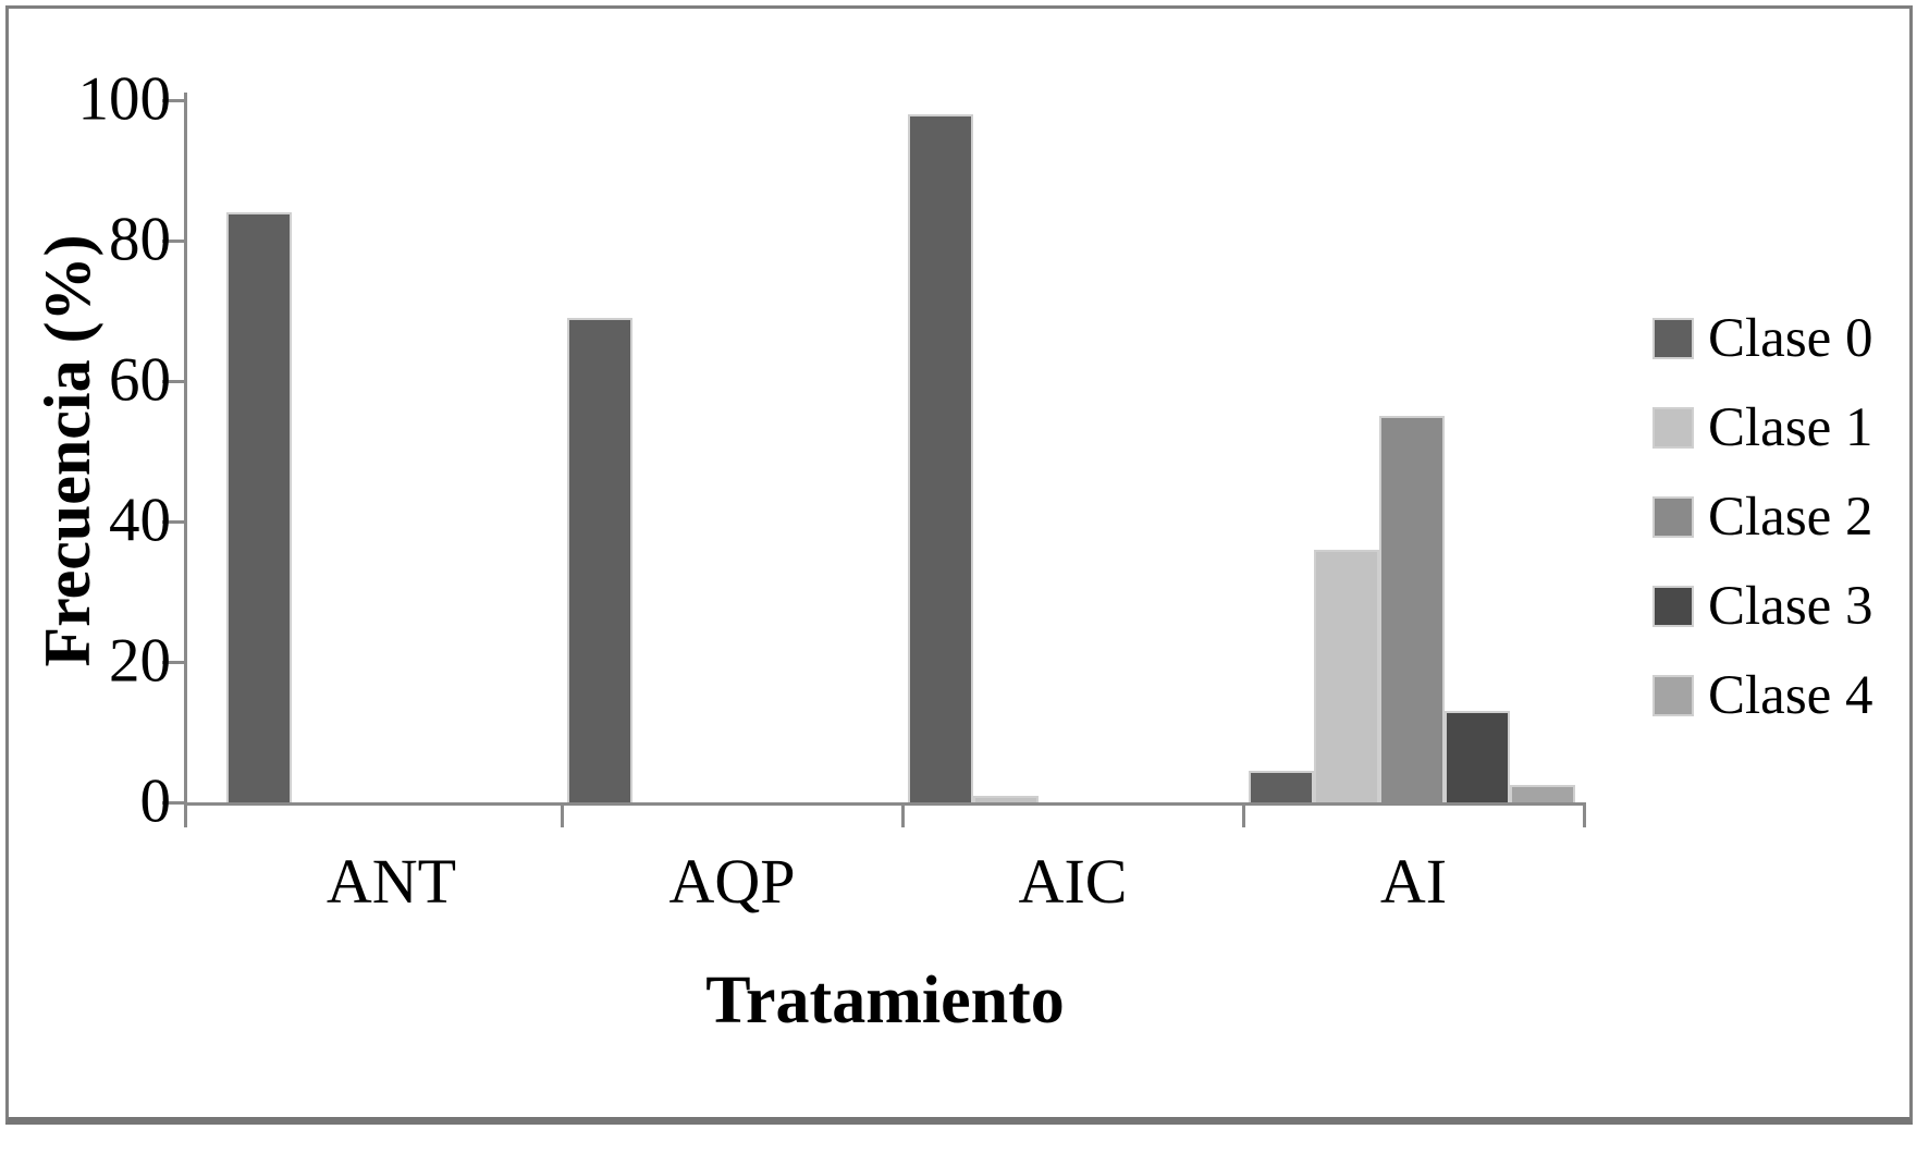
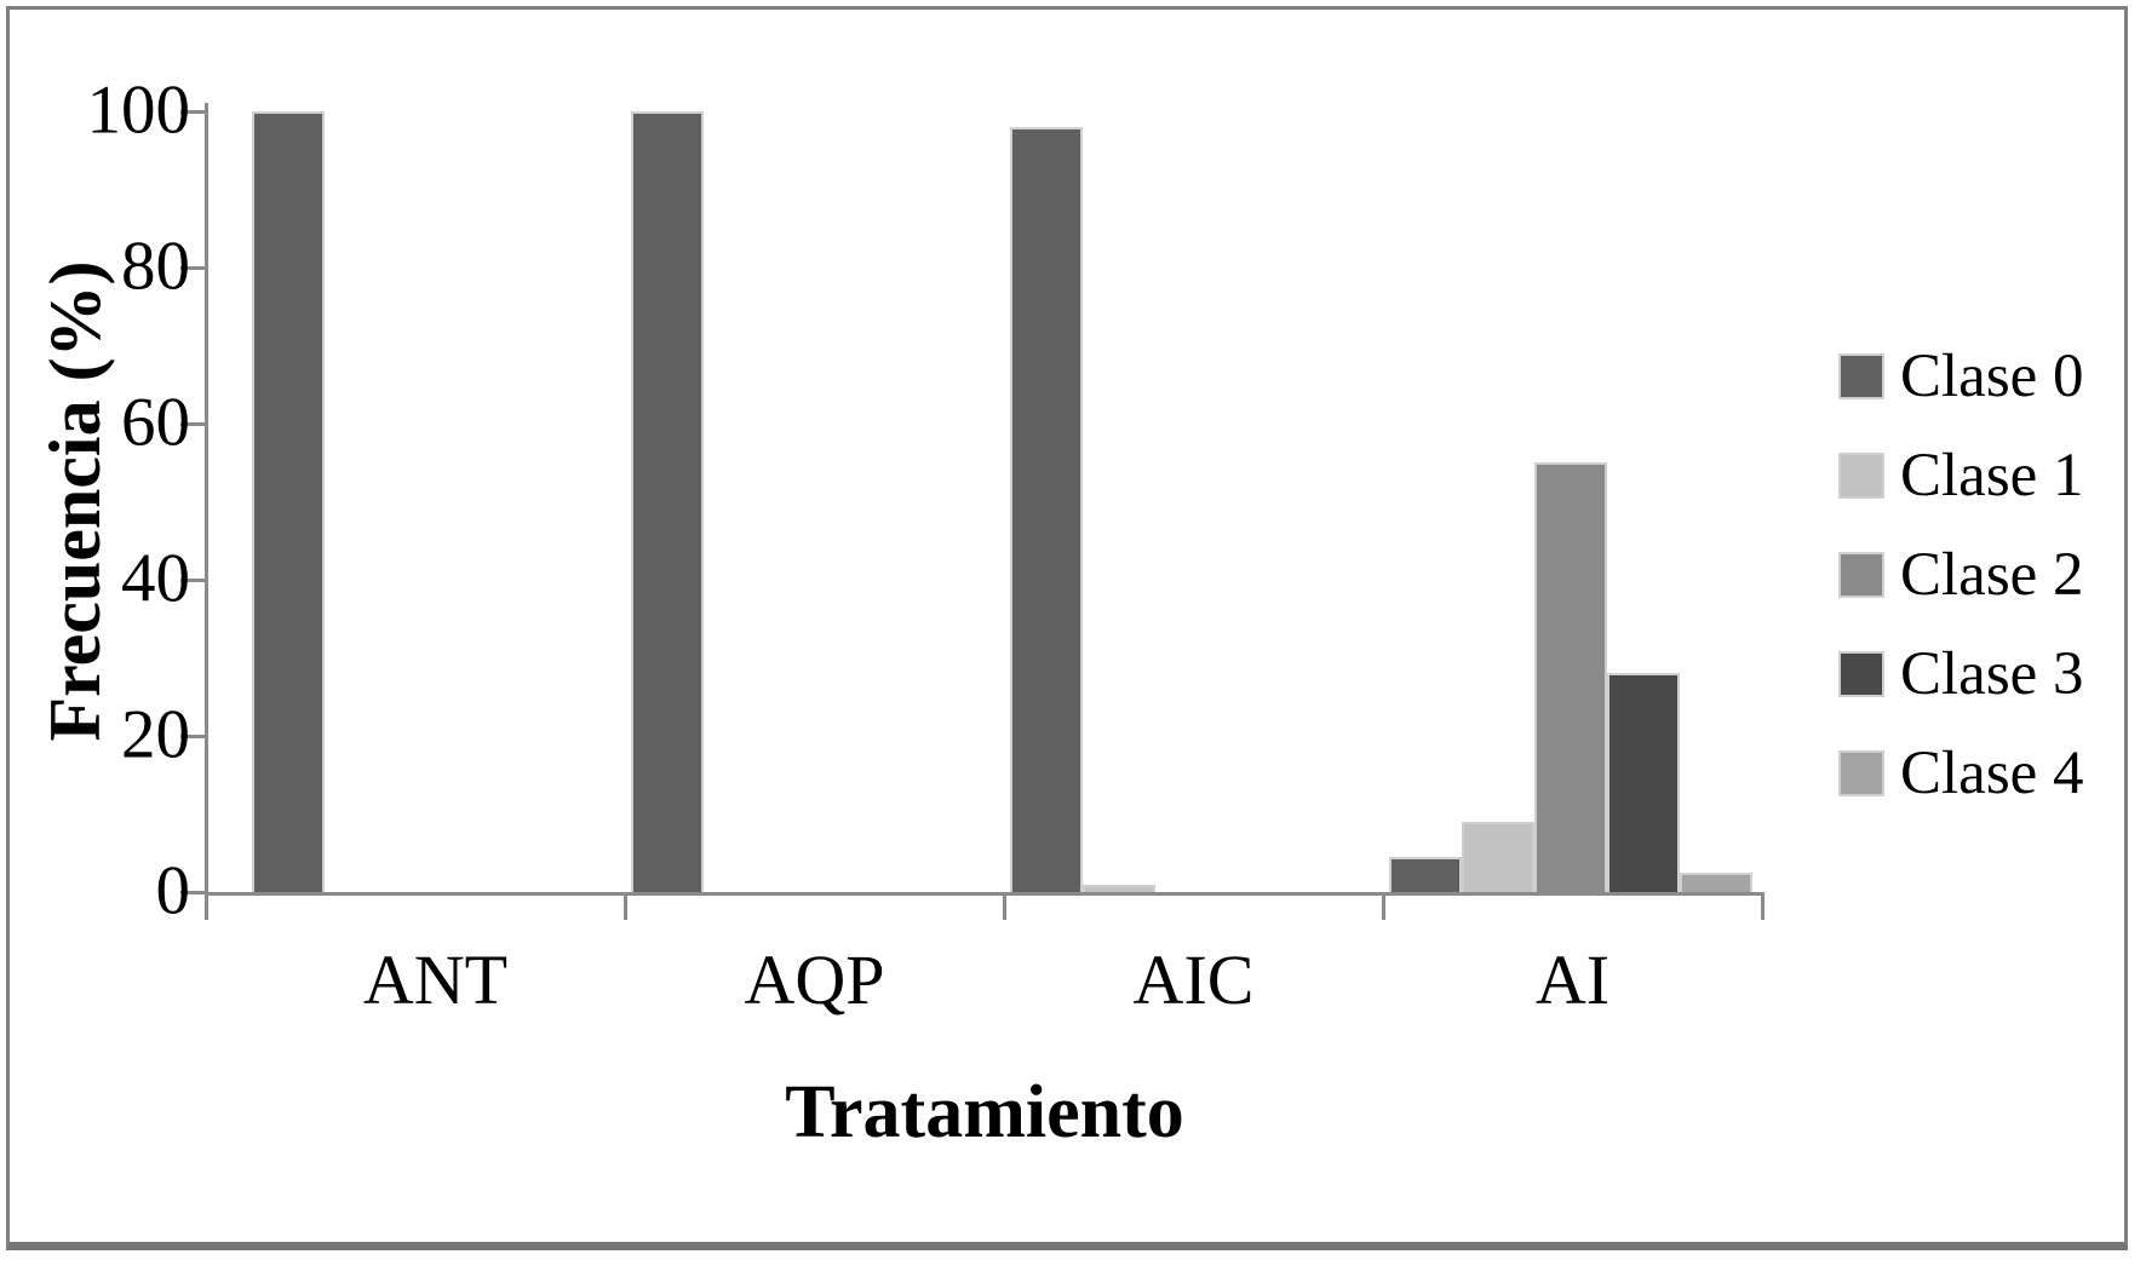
Clase 0/ANT: 84 -> 100
Clase 0/AQP: 69 -> 100
Clase 1/AI: 36 -> 9
Clase 3/AI: 13 -> 28
